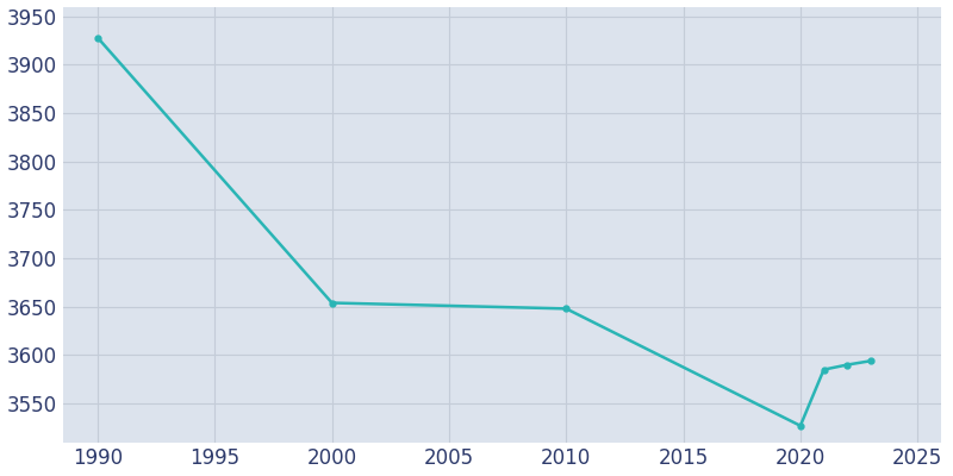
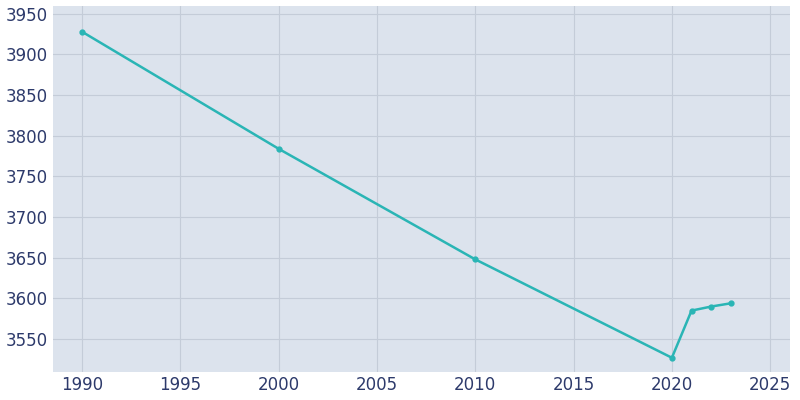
2000: 3654 -> 3784
